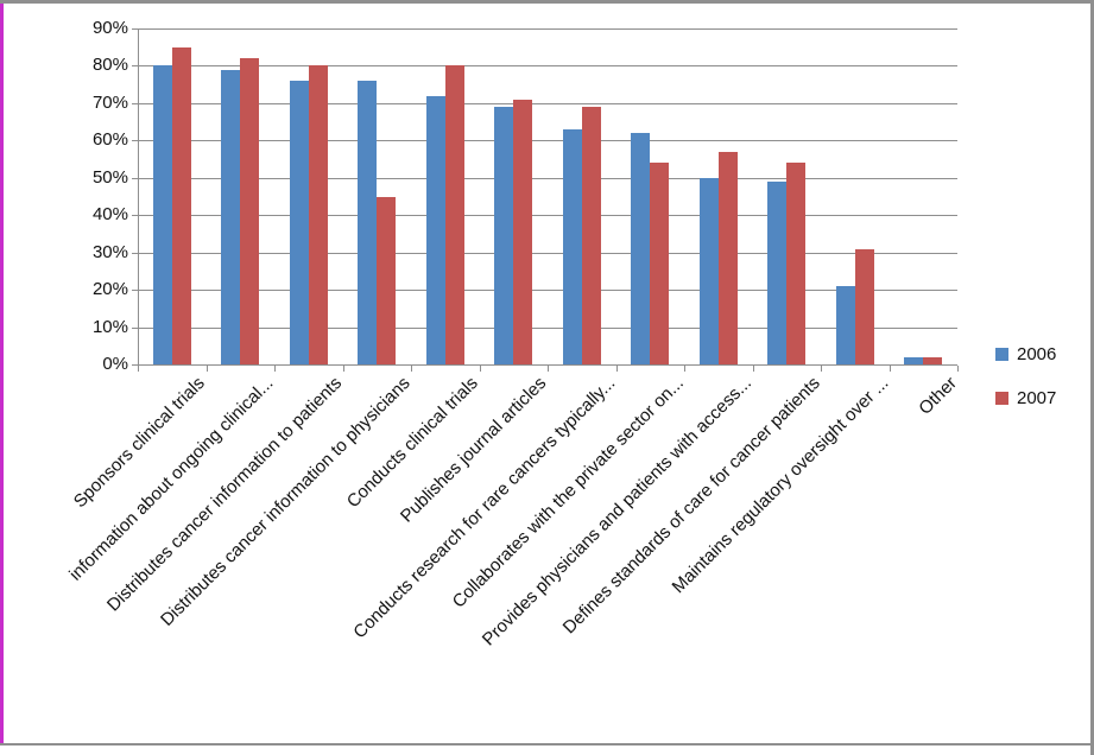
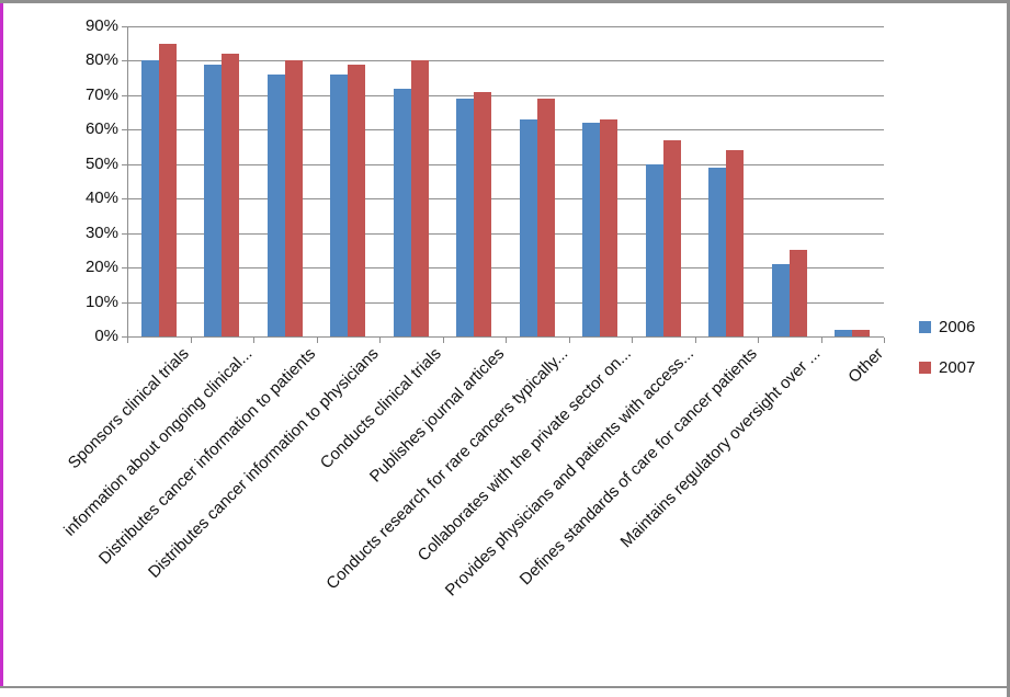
2007/Distributes cancer information to physicians: 45% -> 79%
2007/Collaborates with the private sector on...: 54% -> 63%
2007/Maintains regulatory oversight over ...: 31% -> 25%
